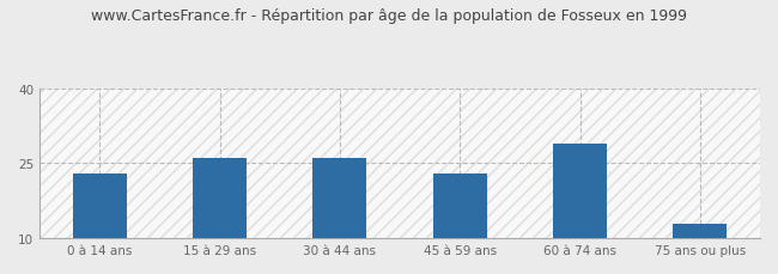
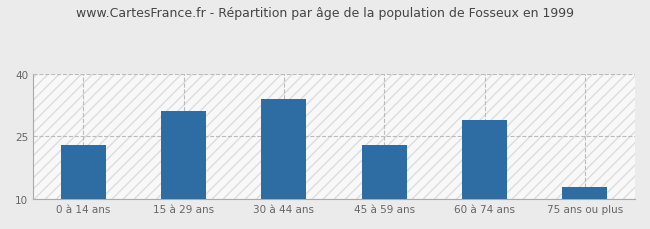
15 à 29 ans: 26 -> 31
30 à 44 ans: 26 -> 34
